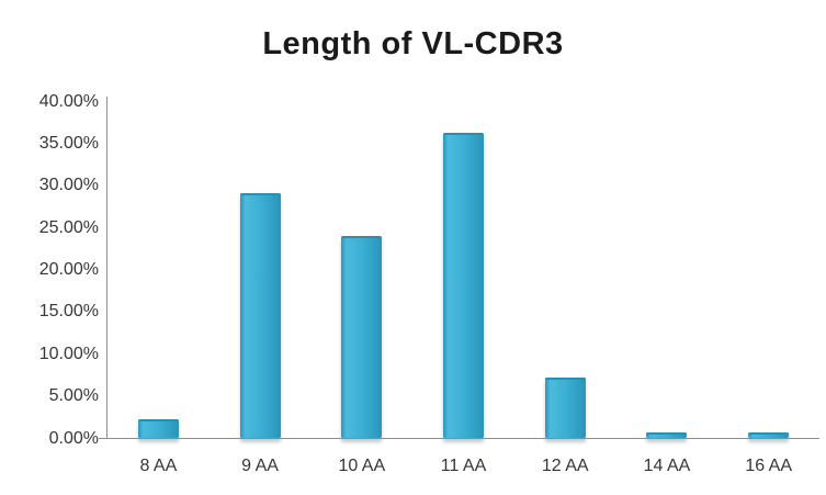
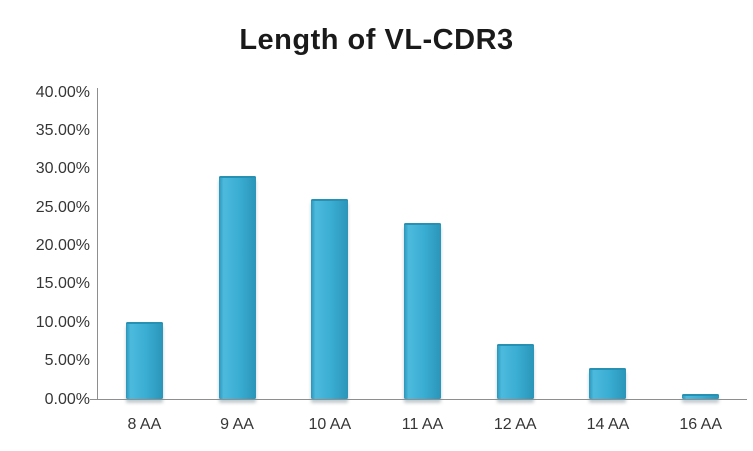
8 AA: 2% -> 10%
10 AA: 24% -> 26%
11 AA: 36% -> 23%
14 AA: 1% -> 4%
